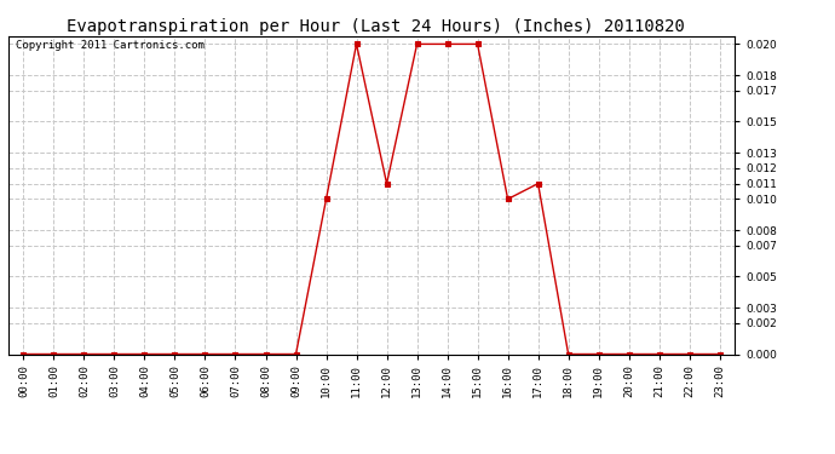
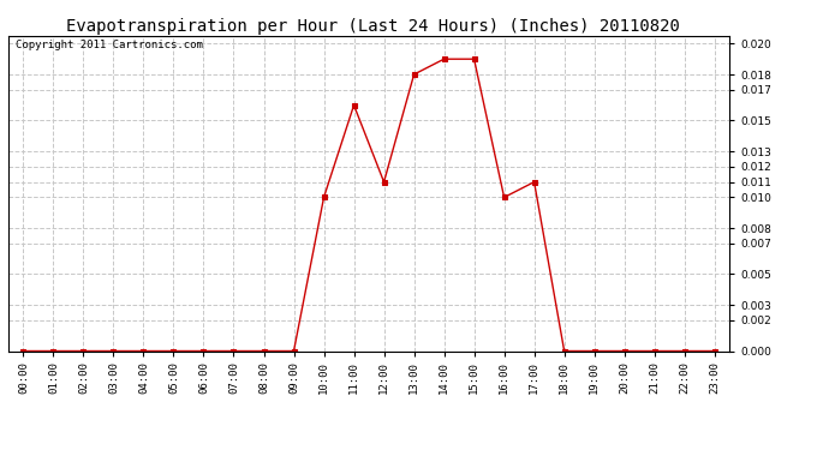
11:00: 0.020 -> 0.016
13:00: 0.020 -> 0.018
14:00: 0.020 -> 0.019
15:00: 0.020 -> 0.019
